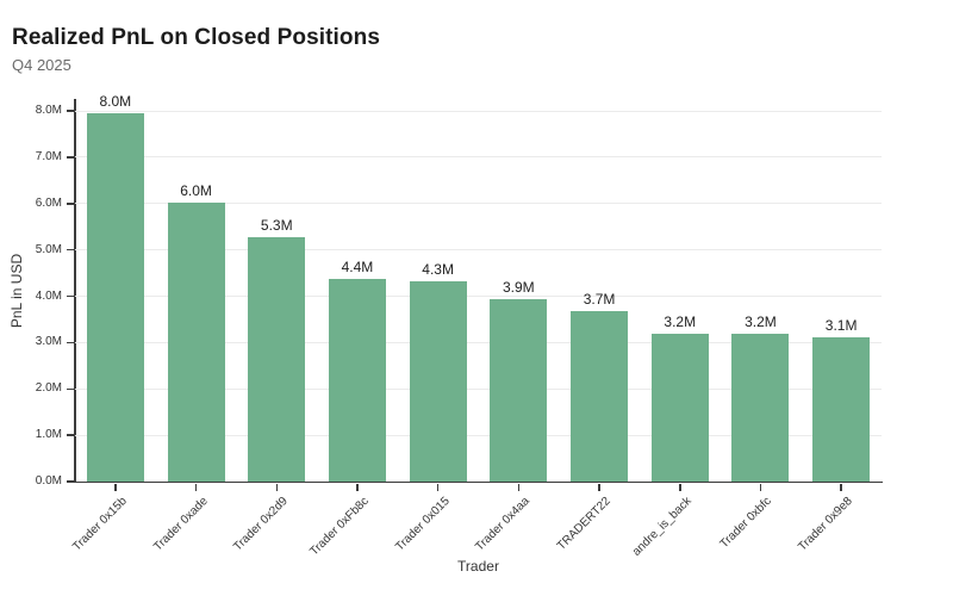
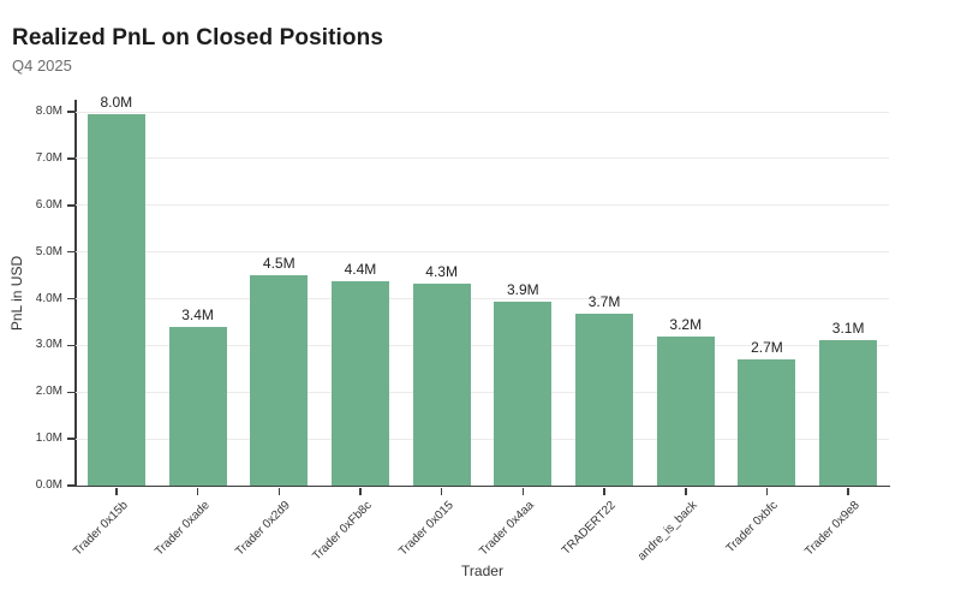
Trader 0xade: 6.0M -> 3.4M
Trader 0x2d9: 5.3M -> 4.5M
Trader 0xbfc: 3.2M -> 2.7M
